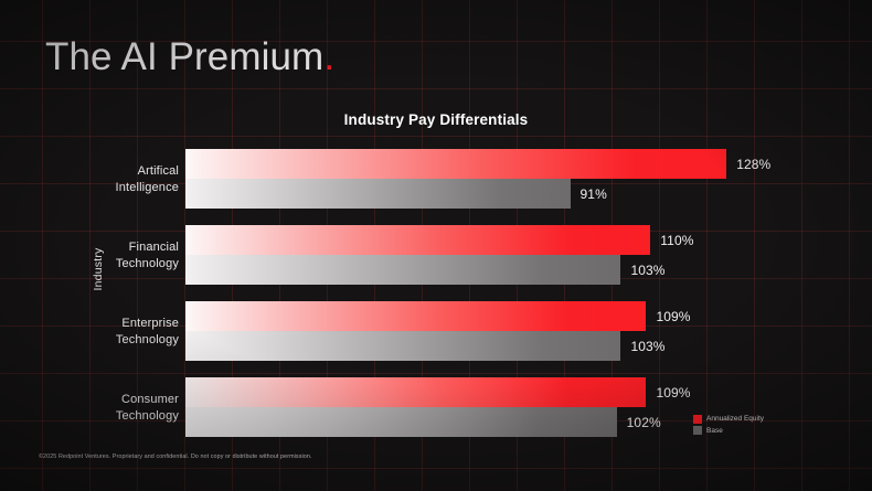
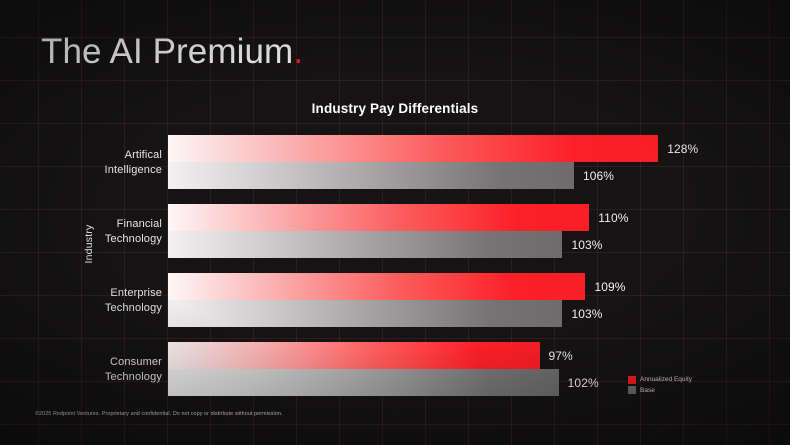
Base/Artifical Intelligence: 91% -> 106%
Annualized Equity/Consumer Technology: 109% -> 97%
